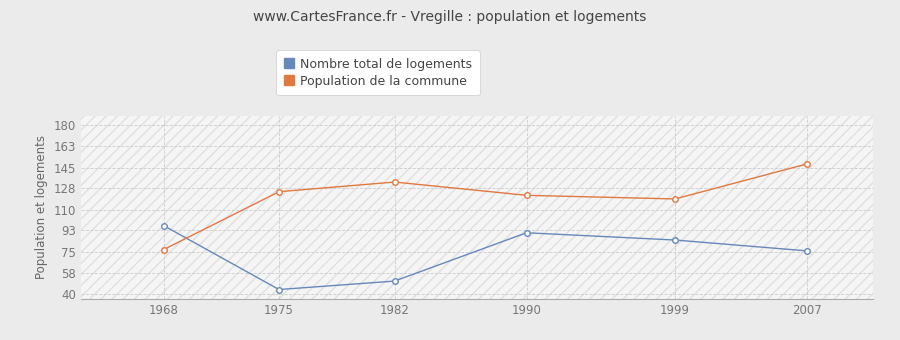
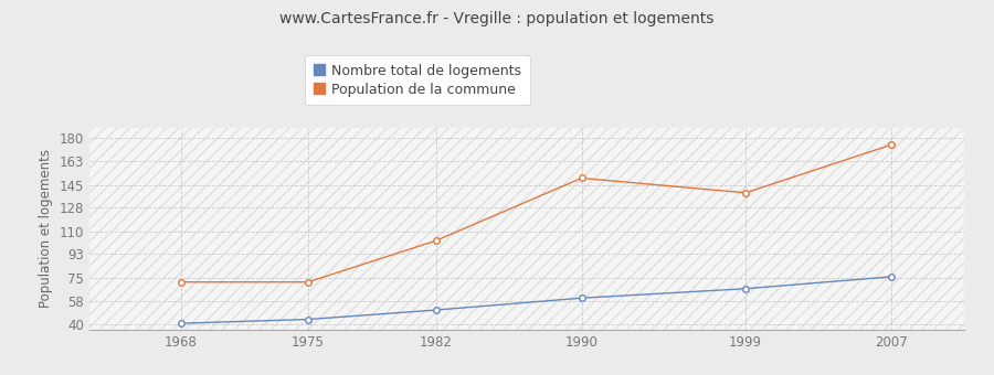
Nombre total de logements/1968: 97 -> 41
Population de la commune/1968: 77 -> 72
Population de la commune/1975: 125 -> 72
Population de la commune/1982: 133 -> 103
Nombre total de logements/1990: 91 -> 60
Population de la commune/1990: 122 -> 150
Nombre total de logements/1999: 85 -> 67
Population de la commune/1999: 119 -> 139
Population de la commune/2007: 148 -> 175
